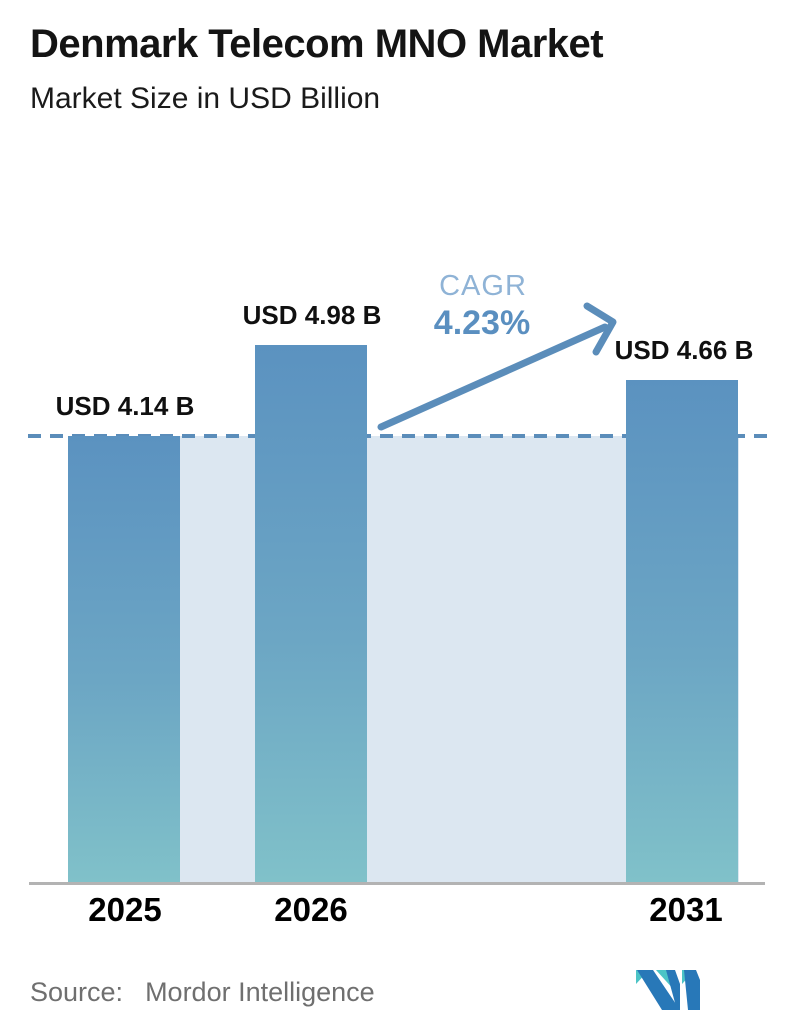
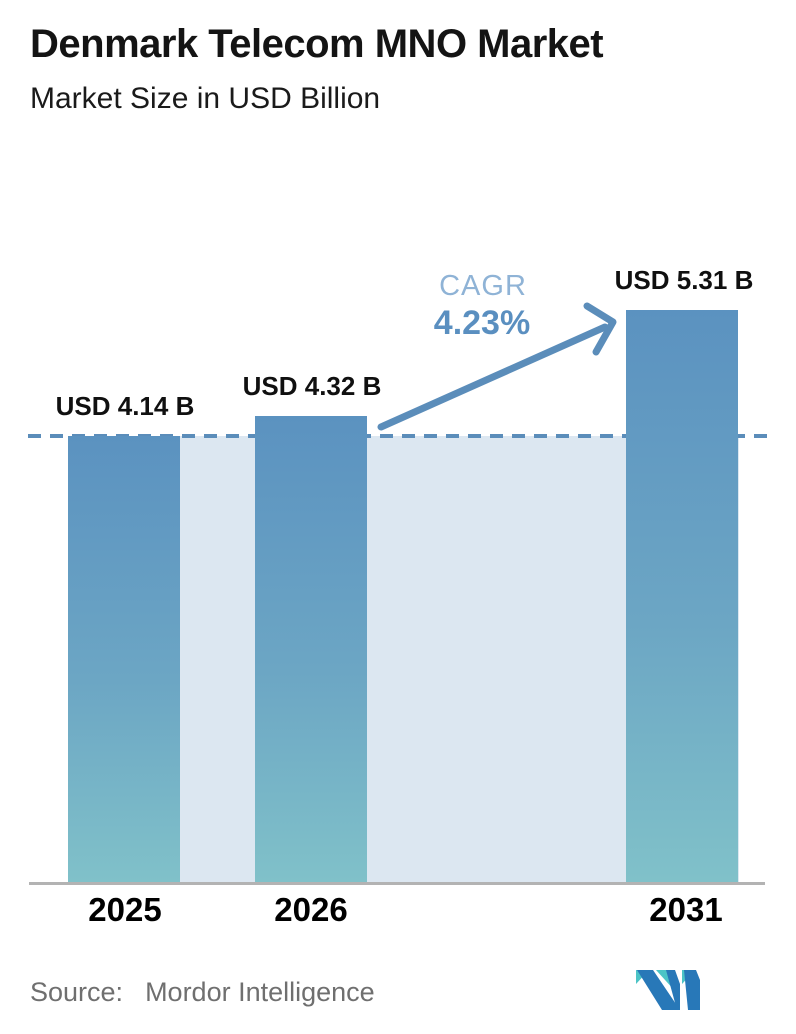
2026: 4.98 -> 4.32
2031: 4.66 -> 5.31
